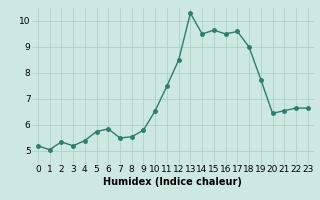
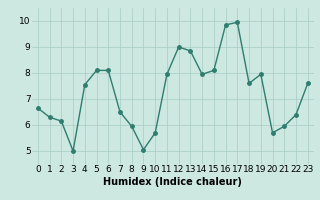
0: 5.20 -> 6.65
1: 5.05 -> 6.30
2: 5.35 -> 6.15
3: 5.20 -> 5.00
4: 5.40 -> 7.55
5: 5.75 -> 8.10
6: 5.85 -> 8.10
7: 5.50 -> 6.50
8: 5.55 -> 5.95
9: 5.80 -> 5.05
10: 6.55 -> 5.70
11: 7.50 -> 7.95
12: 8.50 -> 9.00
13: 10.30 -> 8.85
14: 9.50 -> 7.95
15: 9.65 -> 8.10
16: 9.50 -> 9.85
17: 9.60 -> 9.95
18: 9.00 -> 7.60
19: 7.75 -> 7.95
20: 6.45 -> 5.70
21: 6.55 -> 5.95
22: 6.65 -> 6.40
23: 6.65 -> 7.60
